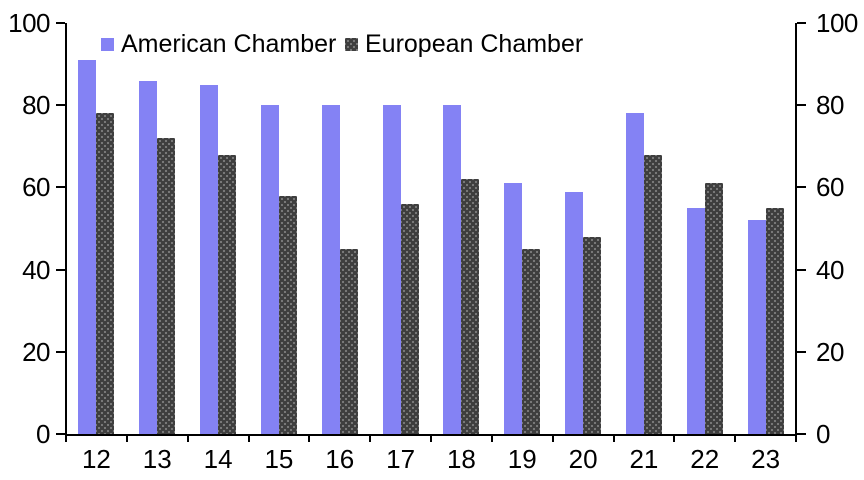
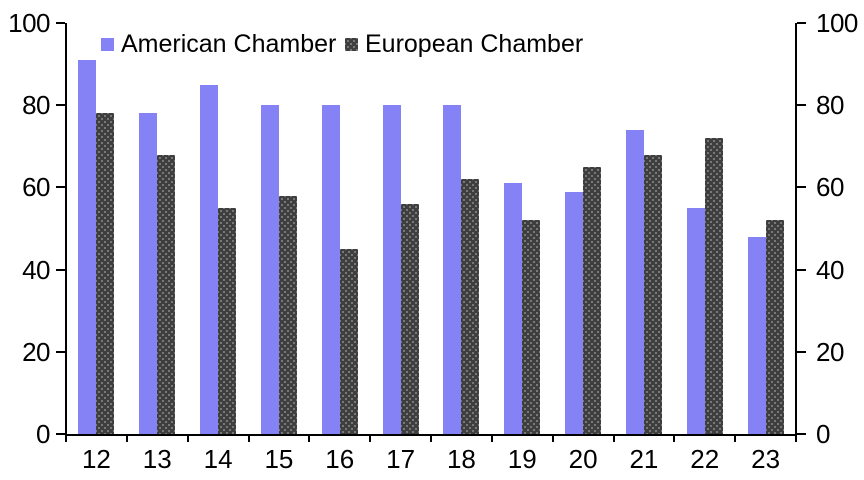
American Chamber/13: 86 -> 78
European Chamber/13: 72 -> 68
European Chamber/14: 68 -> 55
European Chamber/19: 45 -> 52
European Chamber/20: 48 -> 65
American Chamber/21: 78 -> 74
European Chamber/22: 61 -> 72
American Chamber/23: 52 -> 48
European Chamber/23: 55 -> 52
